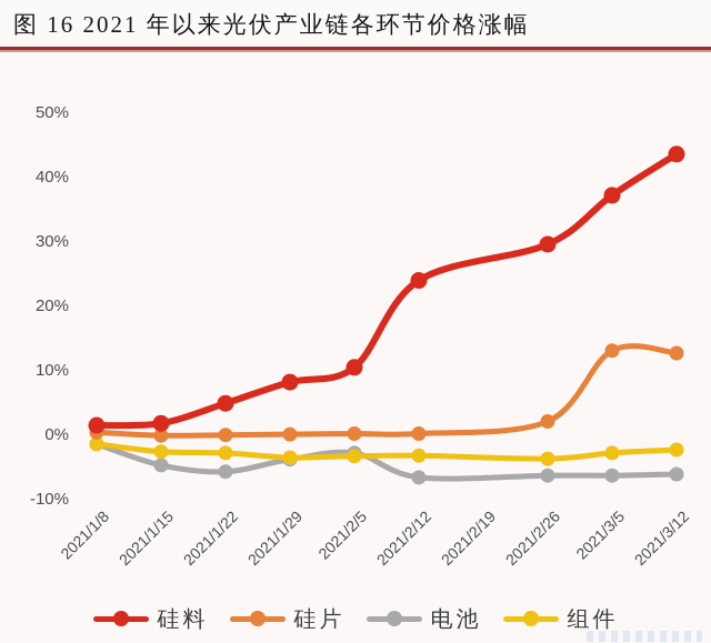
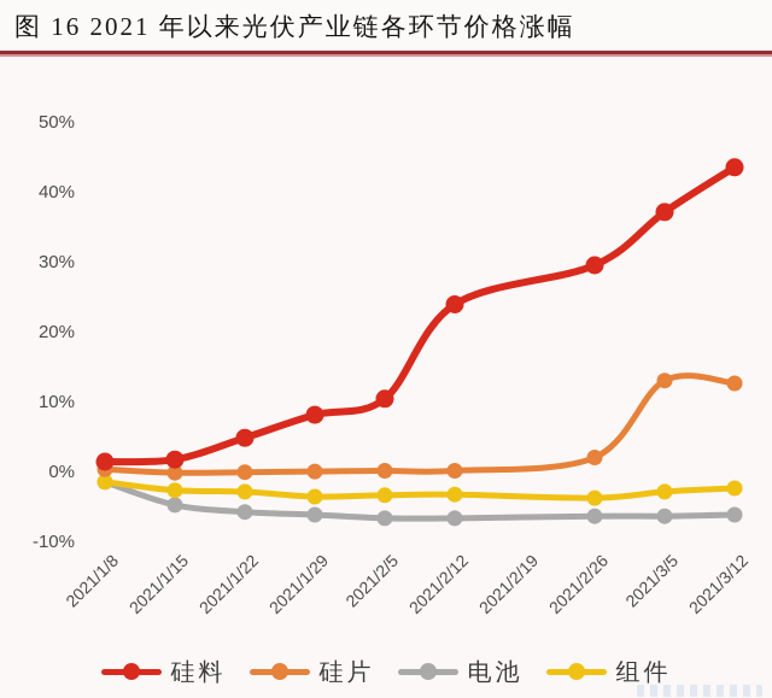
电池/2021/1/29: -4% -> -6%
电池/2021/2/5: -3% -> -7%
